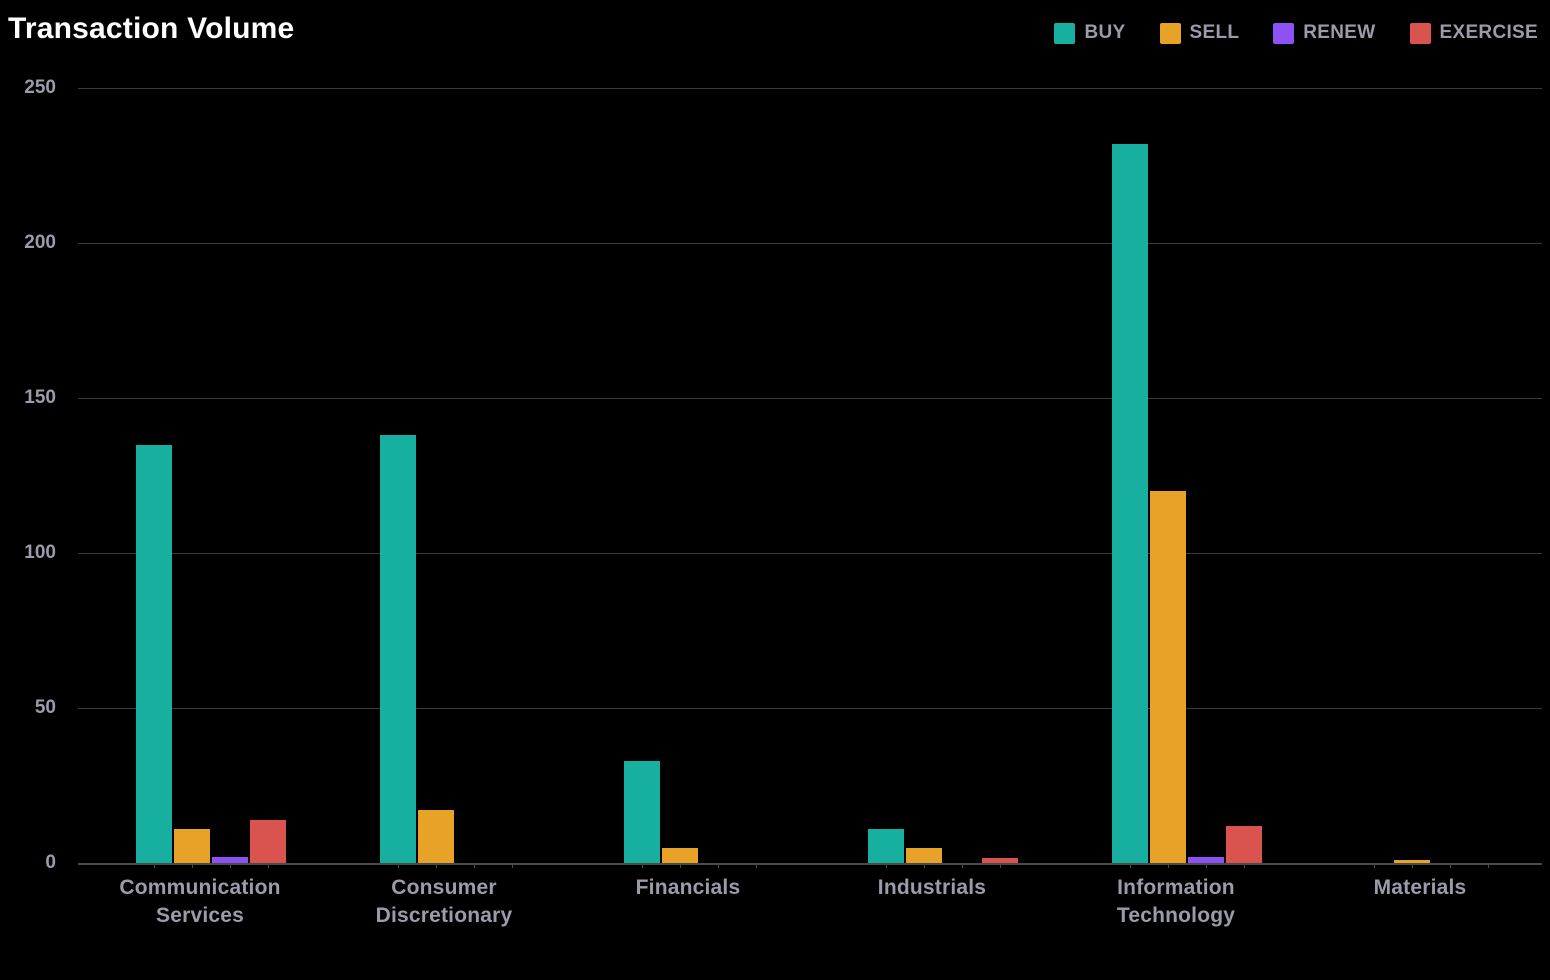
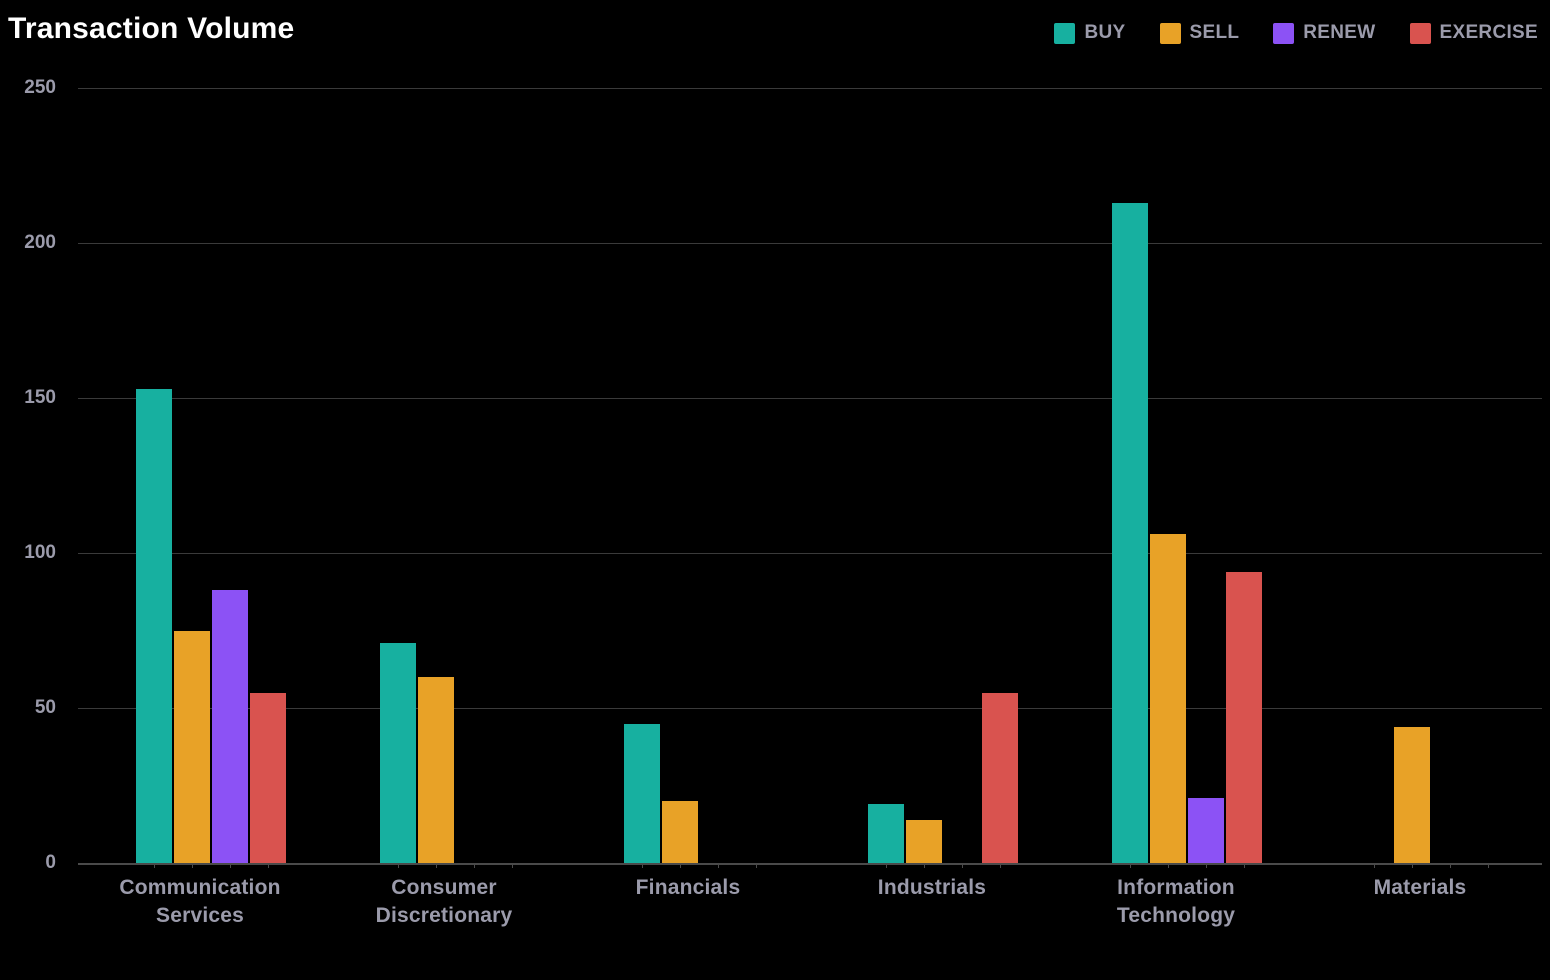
BUY/Communication Services: 135 -> 153
SELL/Communication Services: 11 -> 75
RENEW/Communication Services: 2 -> 88
EXERCISE/Communication Services: 14 -> 55
BUY/Consumer Discretionary: 138 -> 71
SELL/Consumer Discretionary: 17 -> 60
BUY/Financials: 33 -> 45
SELL/Financials: 5 -> 20
BUY/Industrials: 11 -> 19
SELL/Industrials: 5 -> 14
EXERCISE/Industrials: 2 -> 55
BUY/Information Technology: 232 -> 213
SELL/Information Technology: 120 -> 106
RENEW/Information Technology: 2 -> 21
EXERCISE/Information Technology: 12 -> 94
SELL/Materials: 1 -> 44
